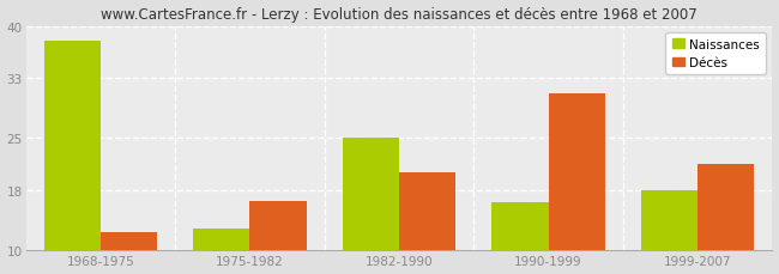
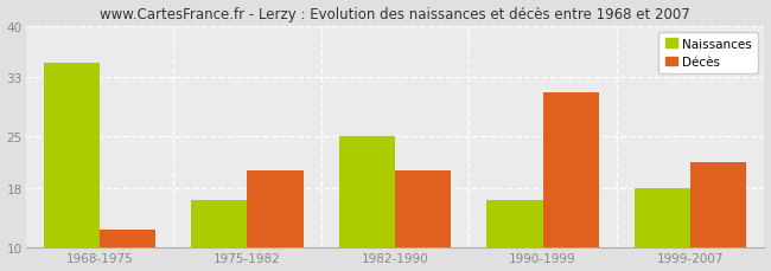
Naissances/1968-1975: 38.0 -> 35.0
Naissances/1975-1982: 13.0 -> 16.5
Décès/1975-1982: 16.6 -> 20.5
